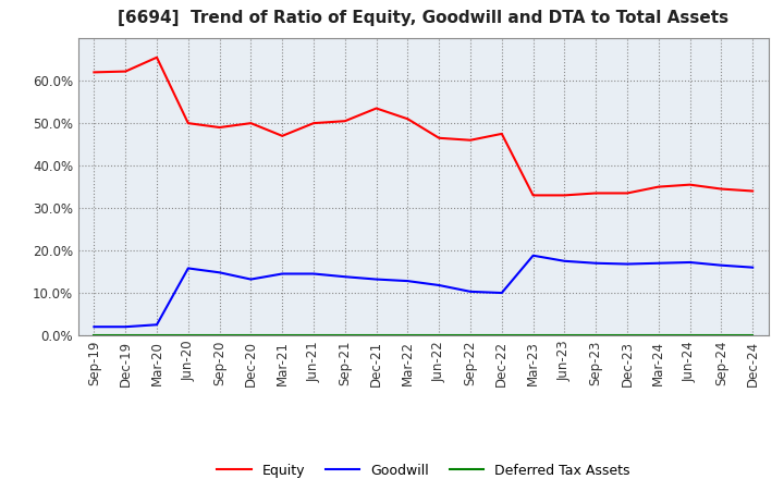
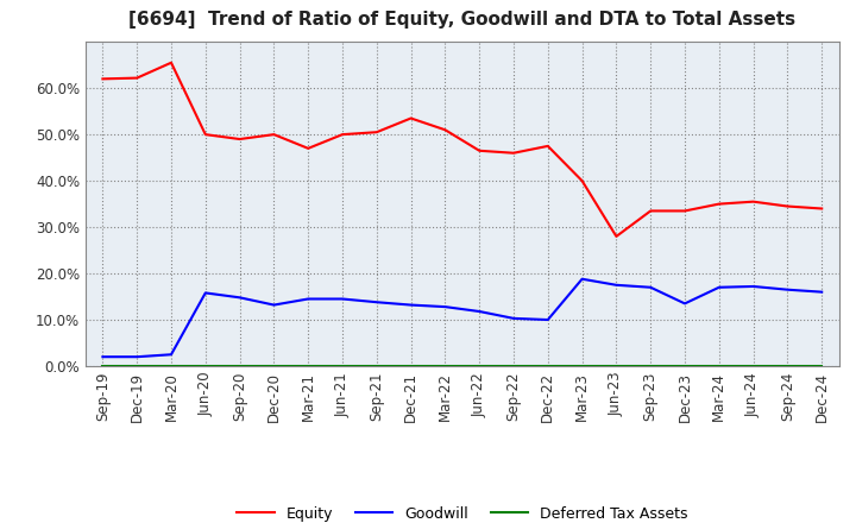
Equity/Mar-23: 33.0% -> 40.0%
Equity/Jun-23: 33.0% -> 28.0%
Goodwill/Dec-23: 16.8% -> 13.5%
